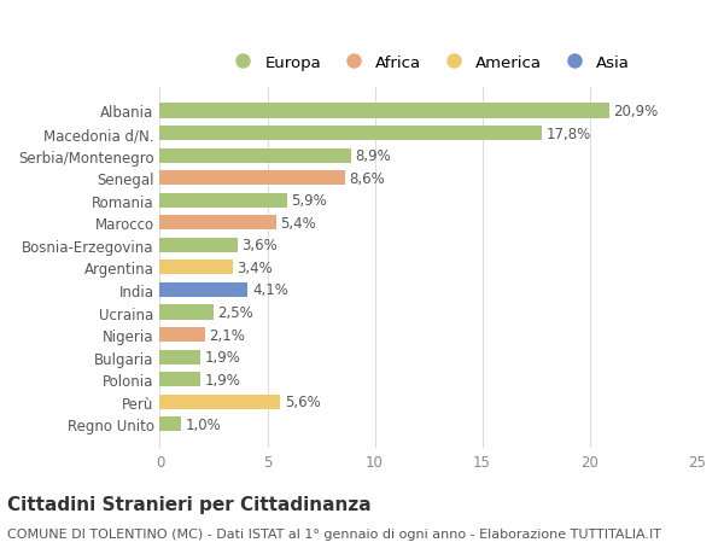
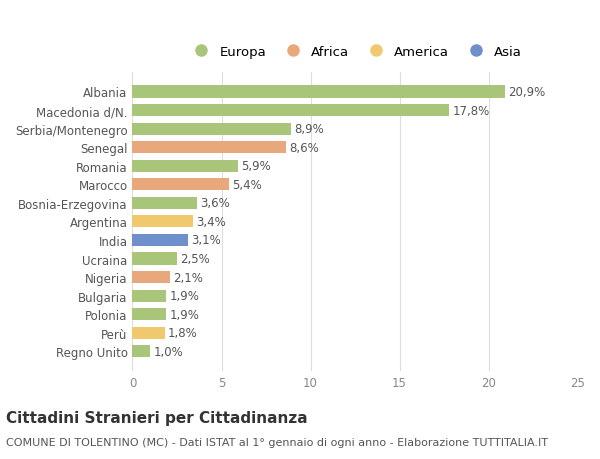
India: 4,1% -> 3,1%
Perù: 5,6% -> 1,8%
